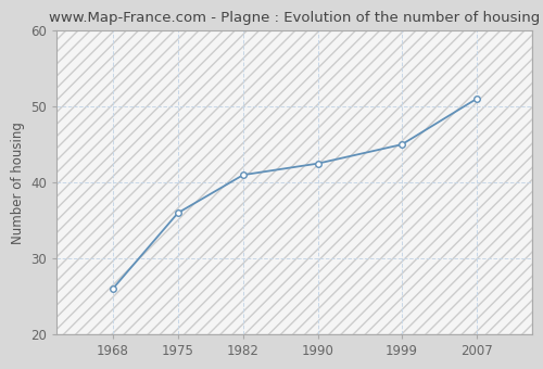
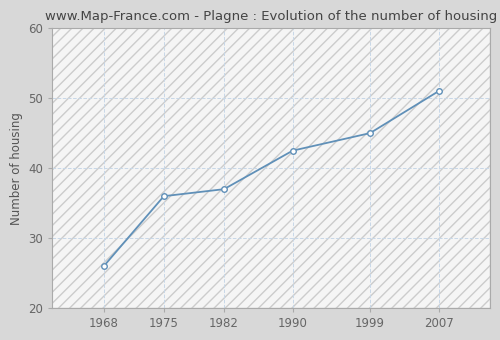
1982: 41.0 -> 37.0
